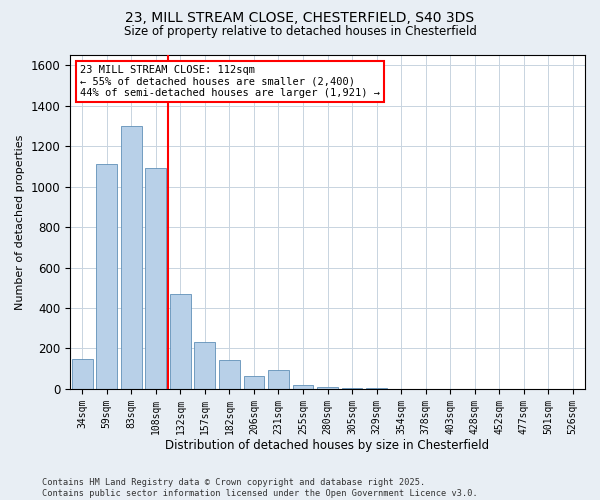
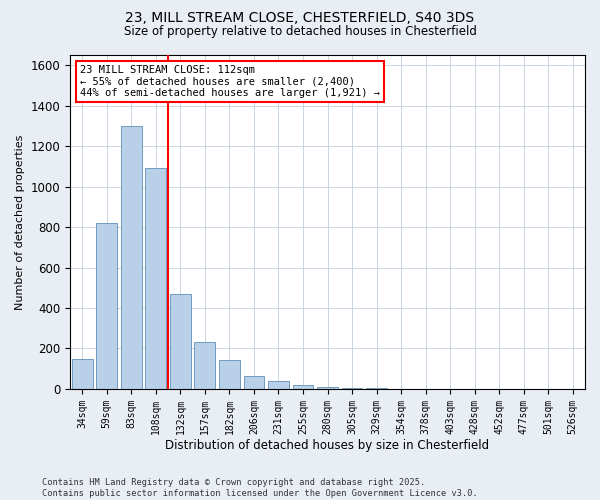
59sqm: 1110 -> 820
231sqm: 95 -> 40
